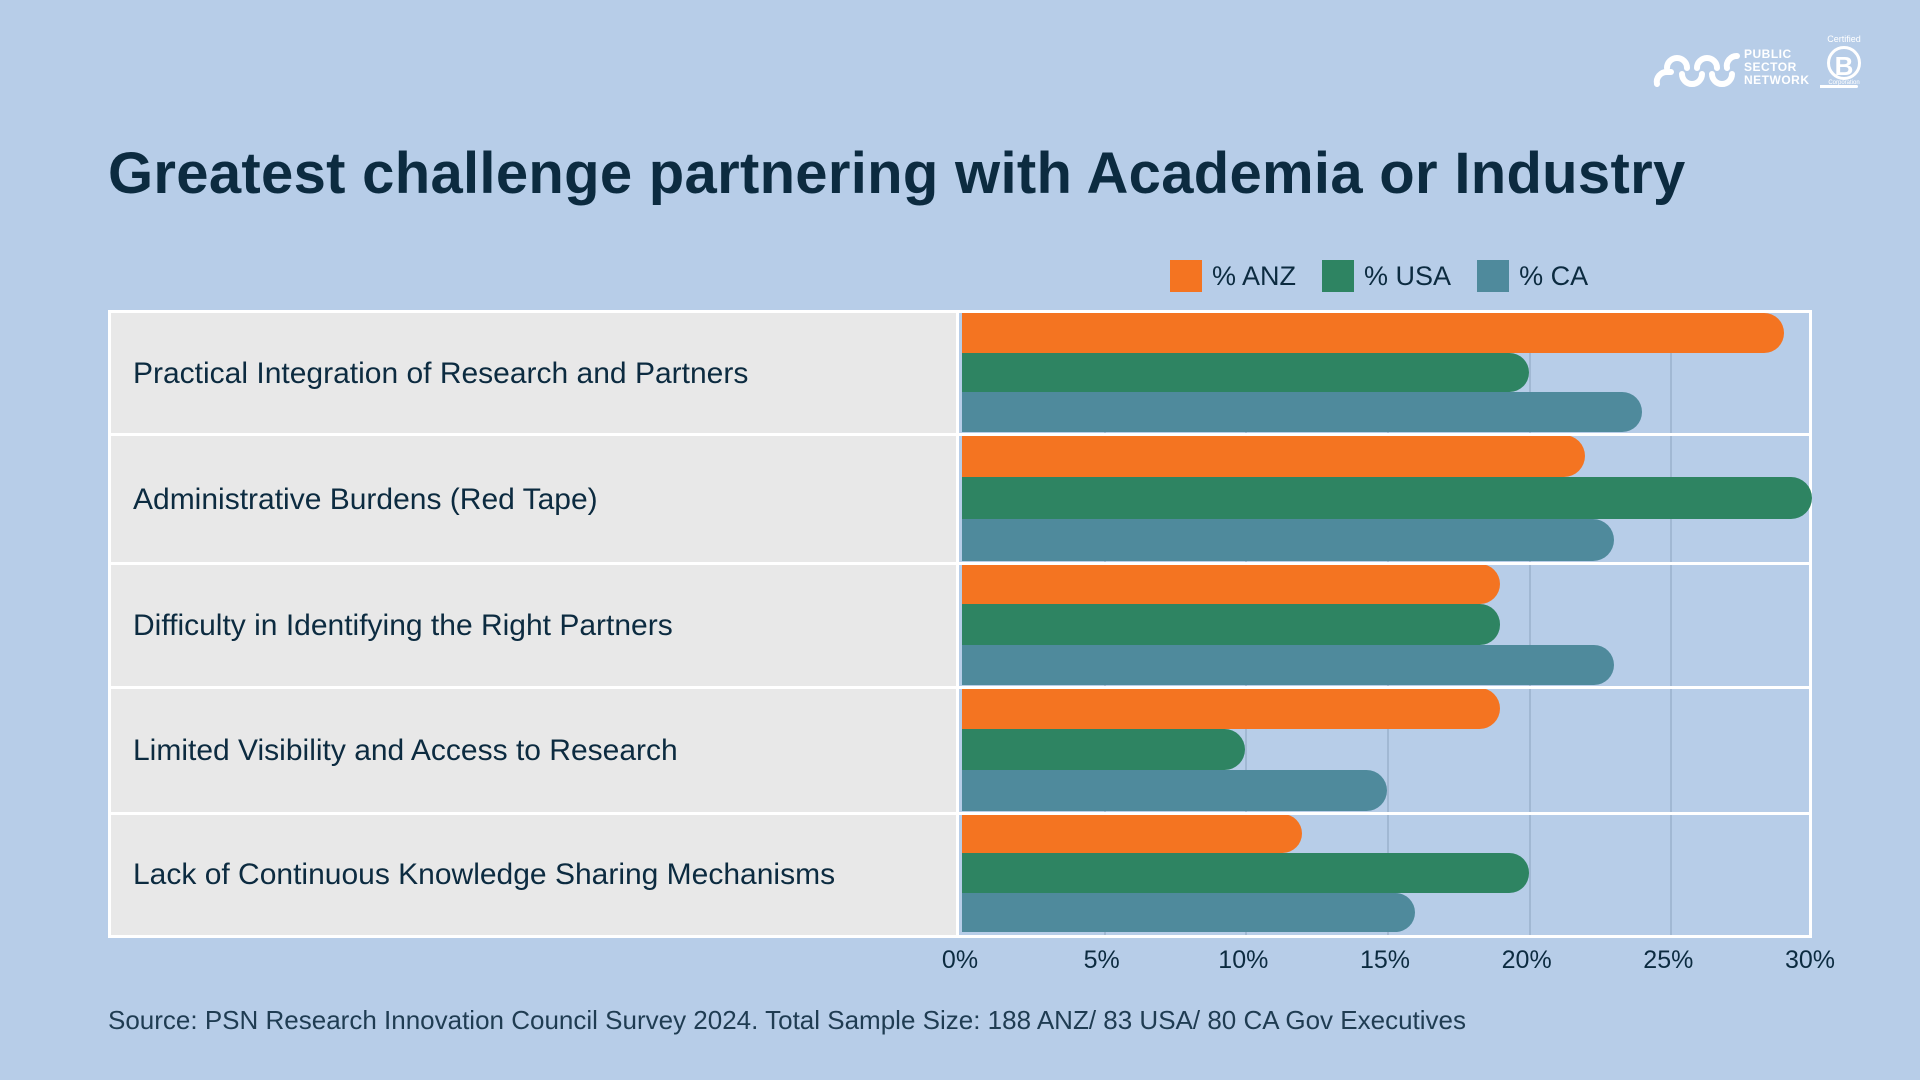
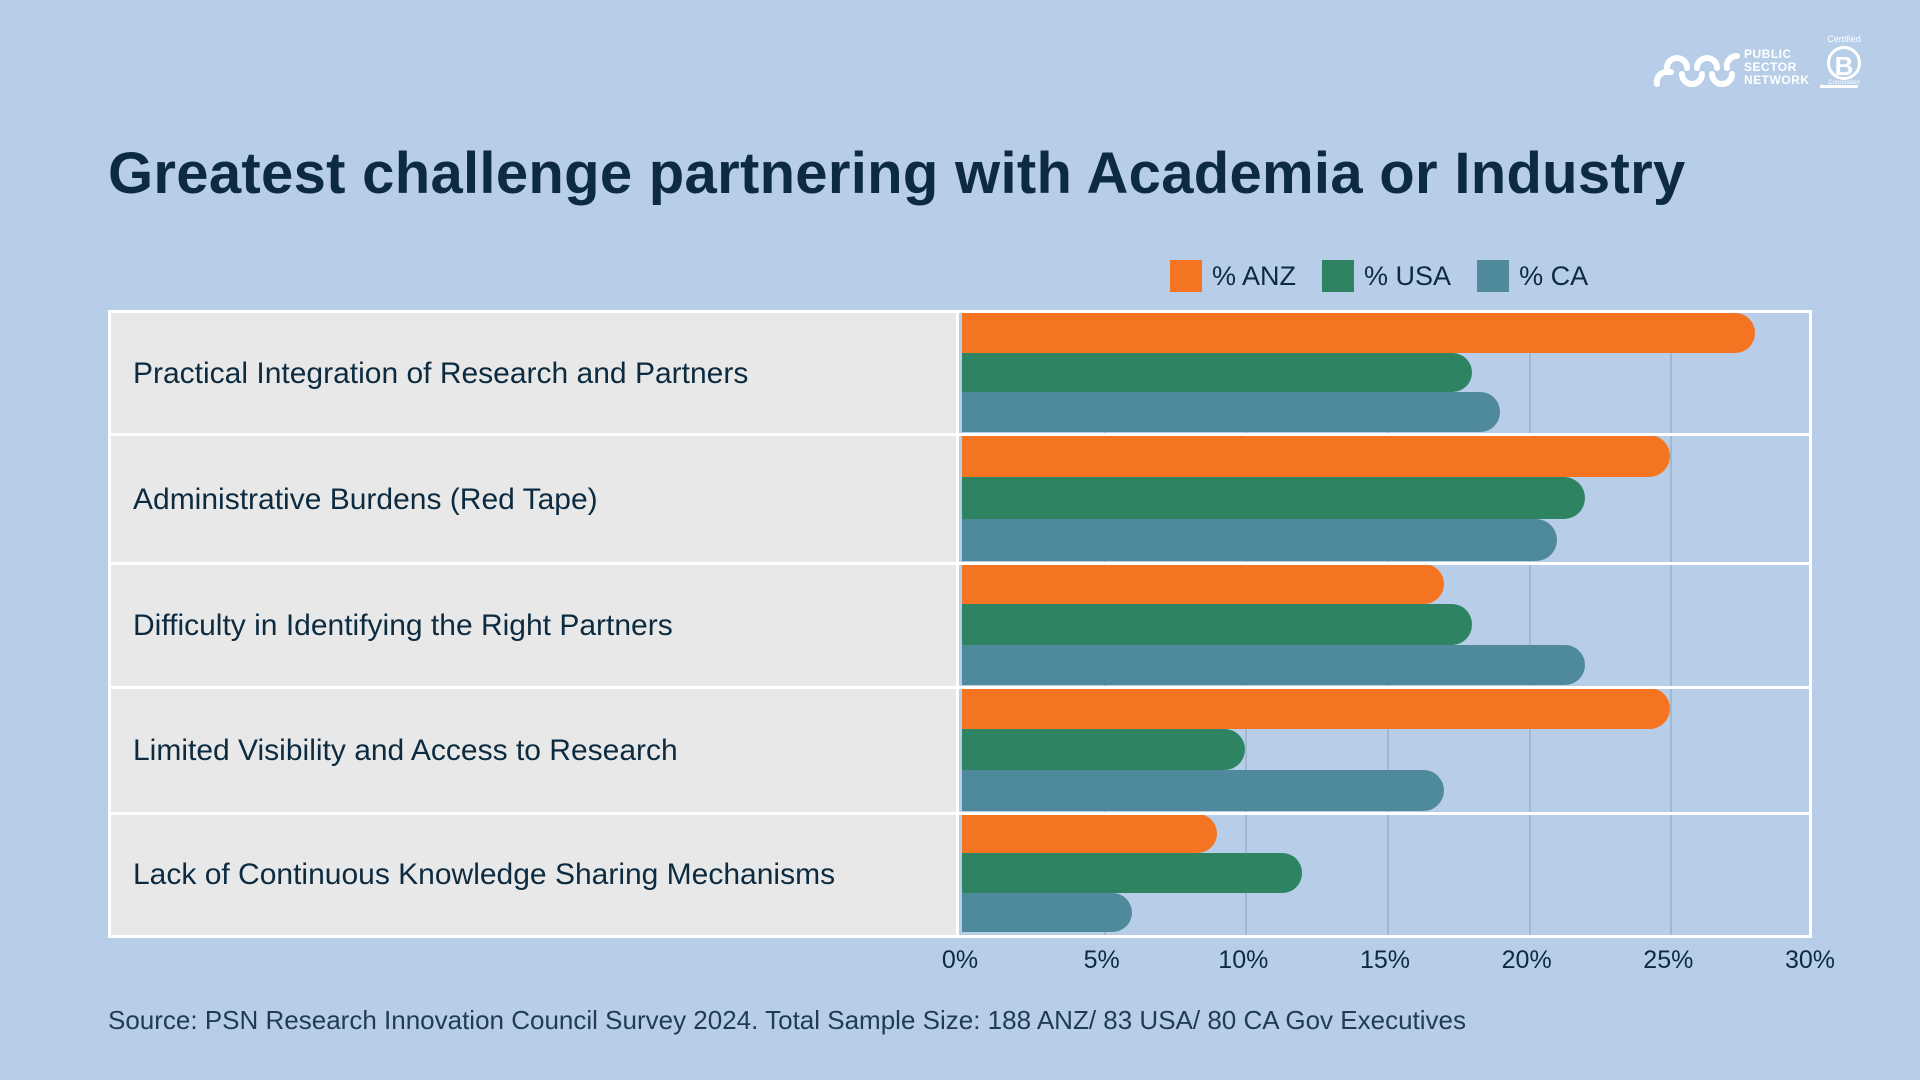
% ANZ/Practical Integration of Research and Partners: 29% -> 28%
% USA/Practical Integration of Research and Partners: 20% -> 18%
% CA/Practical Integration of Research and Partners: 24% -> 19%
% ANZ/Administrative Burdens (Red Tape): 22% -> 25%
% USA/Administrative Burdens (Red Tape): 30% -> 22%
% CA/Administrative Burdens (Red Tape): 23% -> 21%
% ANZ/Difficulty in Identifying the Right Partners: 19% -> 17%
% USA/Difficulty in Identifying the Right Partners: 19% -> 18%
% CA/Difficulty in Identifying the Right Partners: 23% -> 22%
% ANZ/Limited Visibility and Access to Research: 19% -> 25%
% CA/Limited Visibility and Access to Research: 15% -> 17%
% ANZ/Lack of Continuous Knowledge Sharing Mechanisms: 12% -> 9%
% USA/Lack of Continuous Knowledge Sharing Mechanisms: 20% -> 12%
% CA/Lack of Continuous Knowledge Sharing Mechanisms: 16% -> 6%
